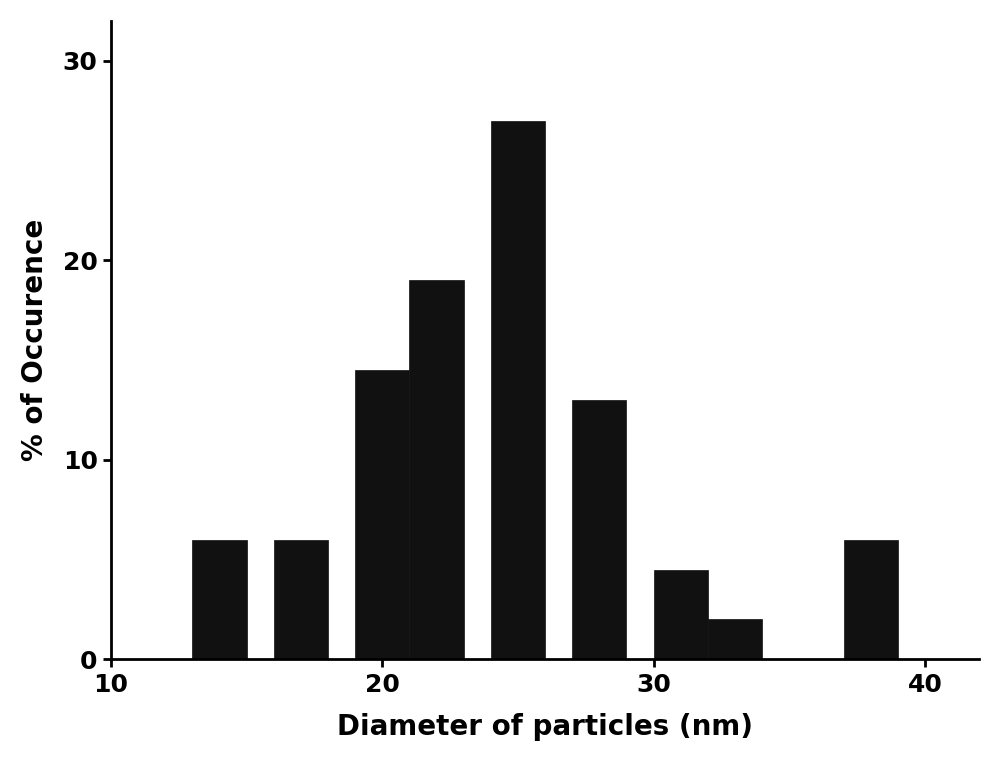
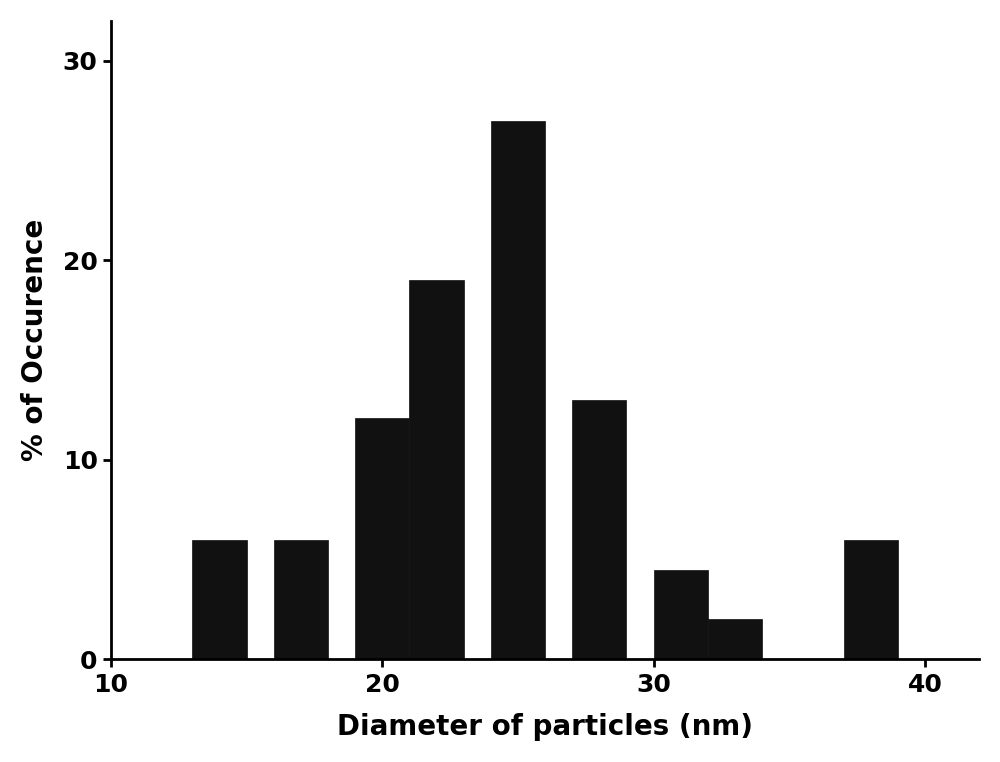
20: 14.5 -> 12.1
